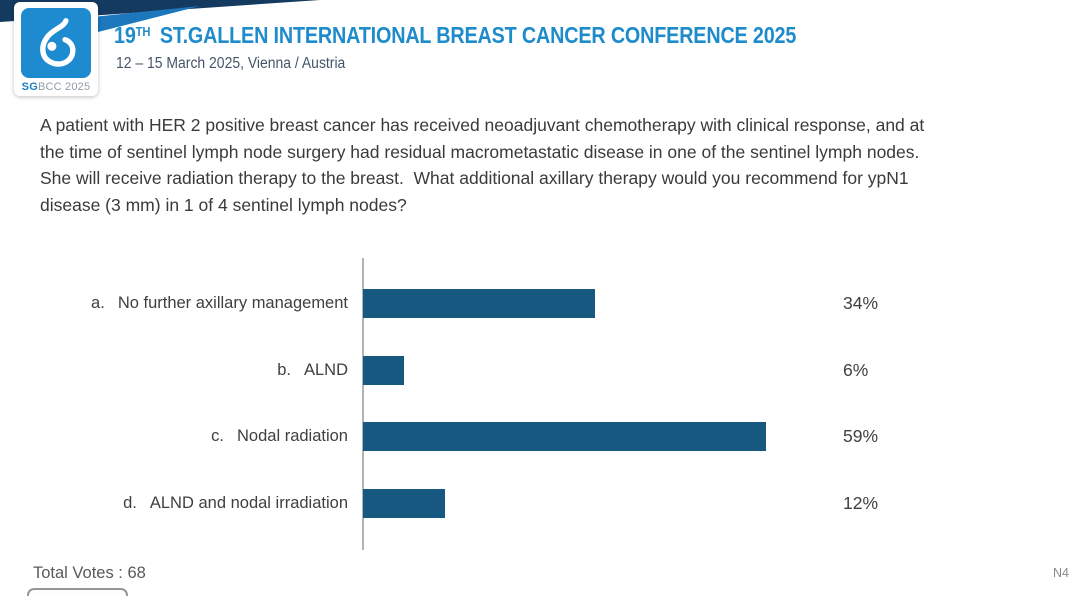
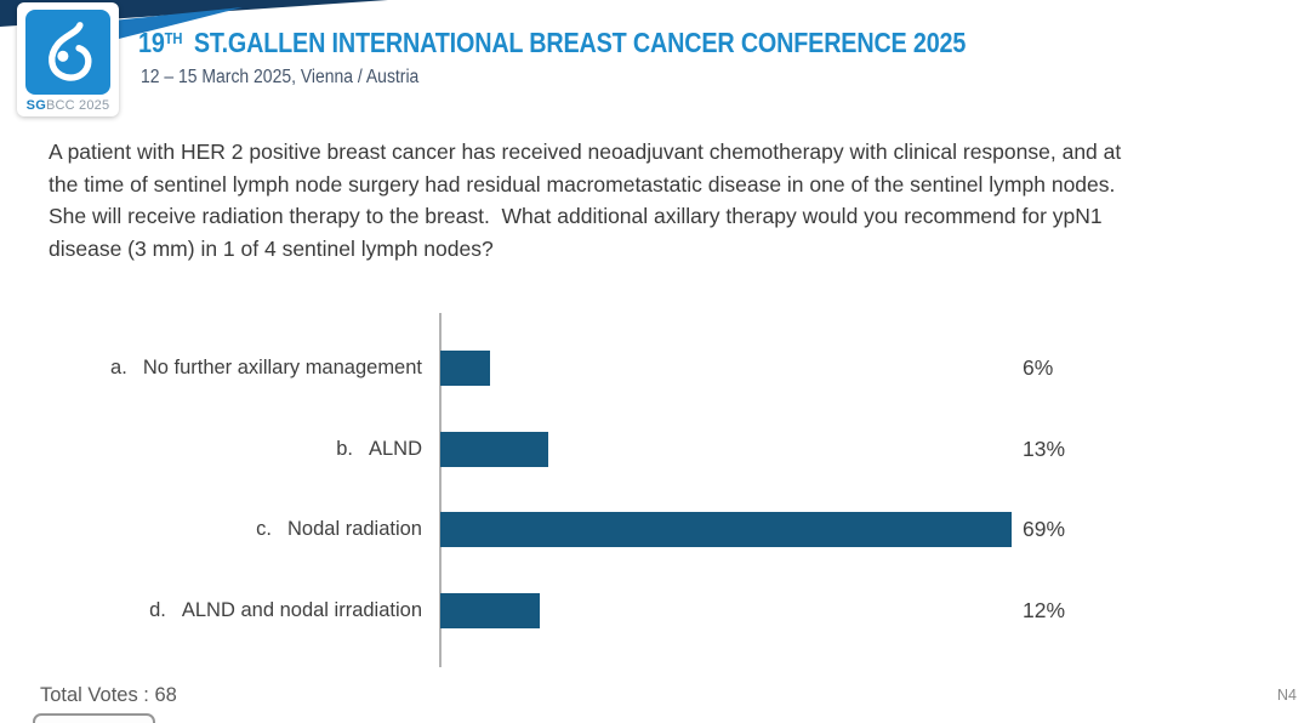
No further axillary management: 34% -> 6%
ALND: 6% -> 13%
Nodal radiation: 59% -> 69%
